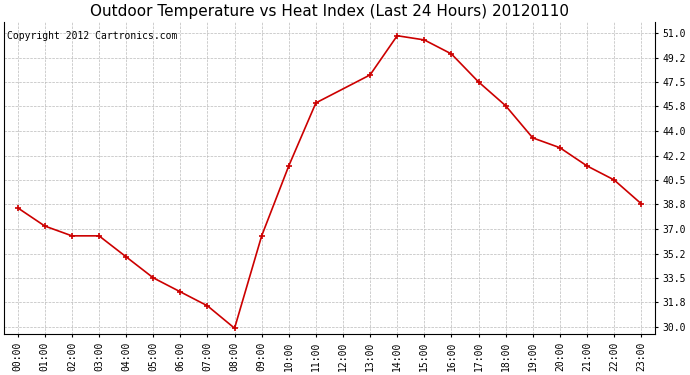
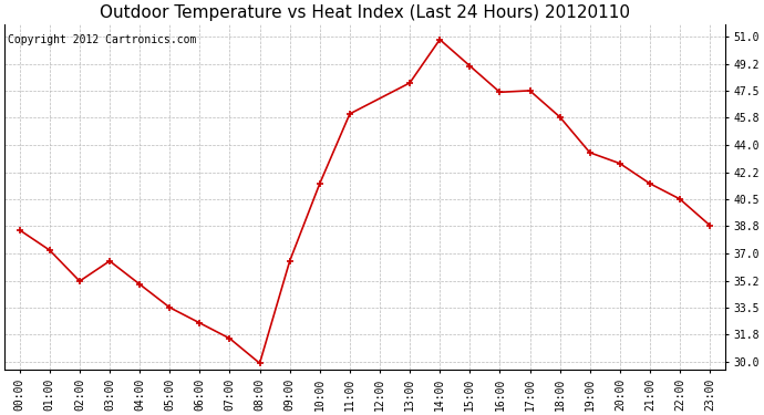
02:00: 36.5 -> 35.2
15:00: 50.5 -> 49.1
16:00: 49.5 -> 47.4
